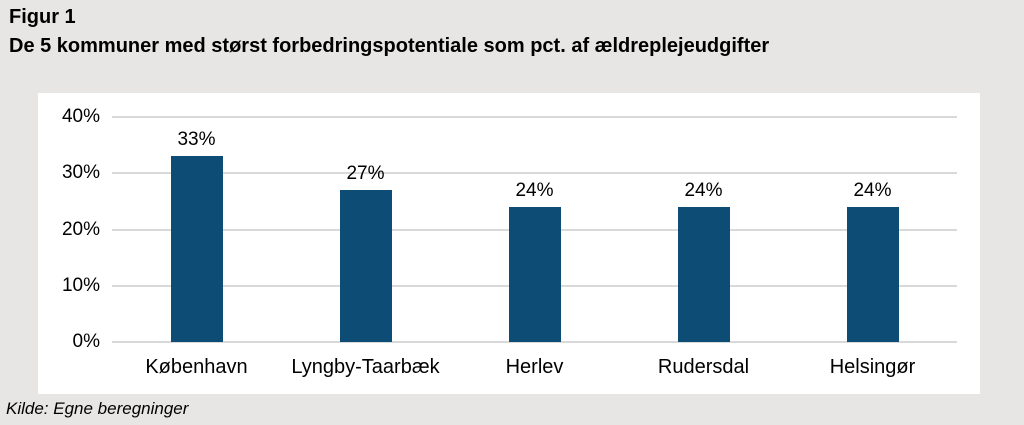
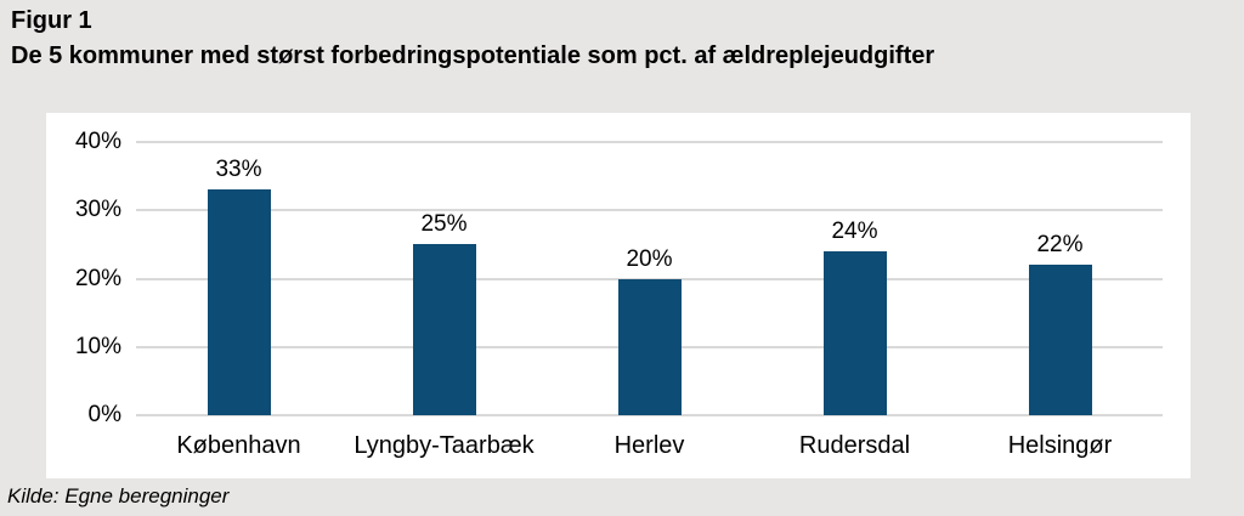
Lyngby-Taarbæk: 27% -> 25%
Herlev: 24% -> 20%
Helsingør: 24% -> 22%
